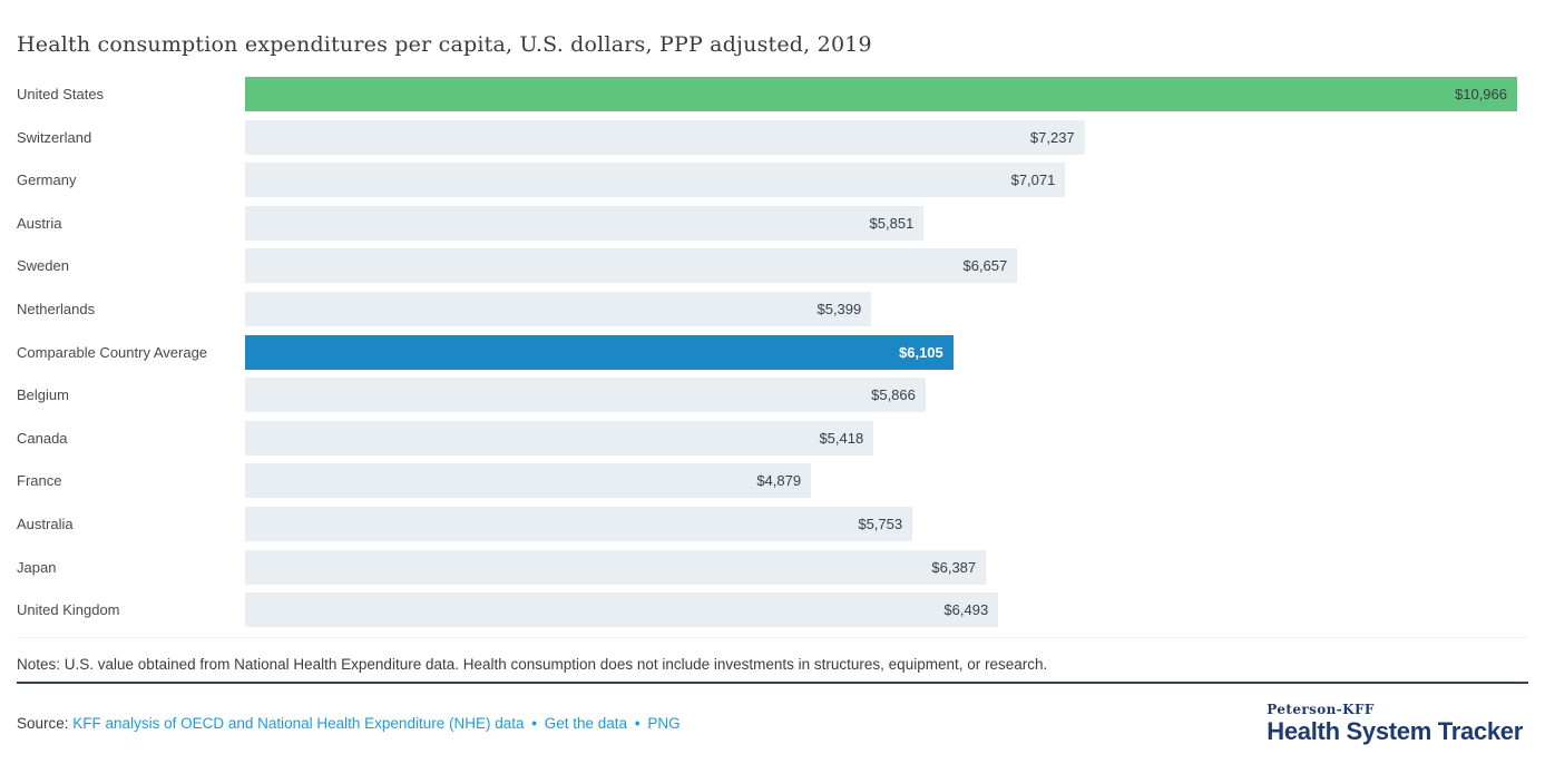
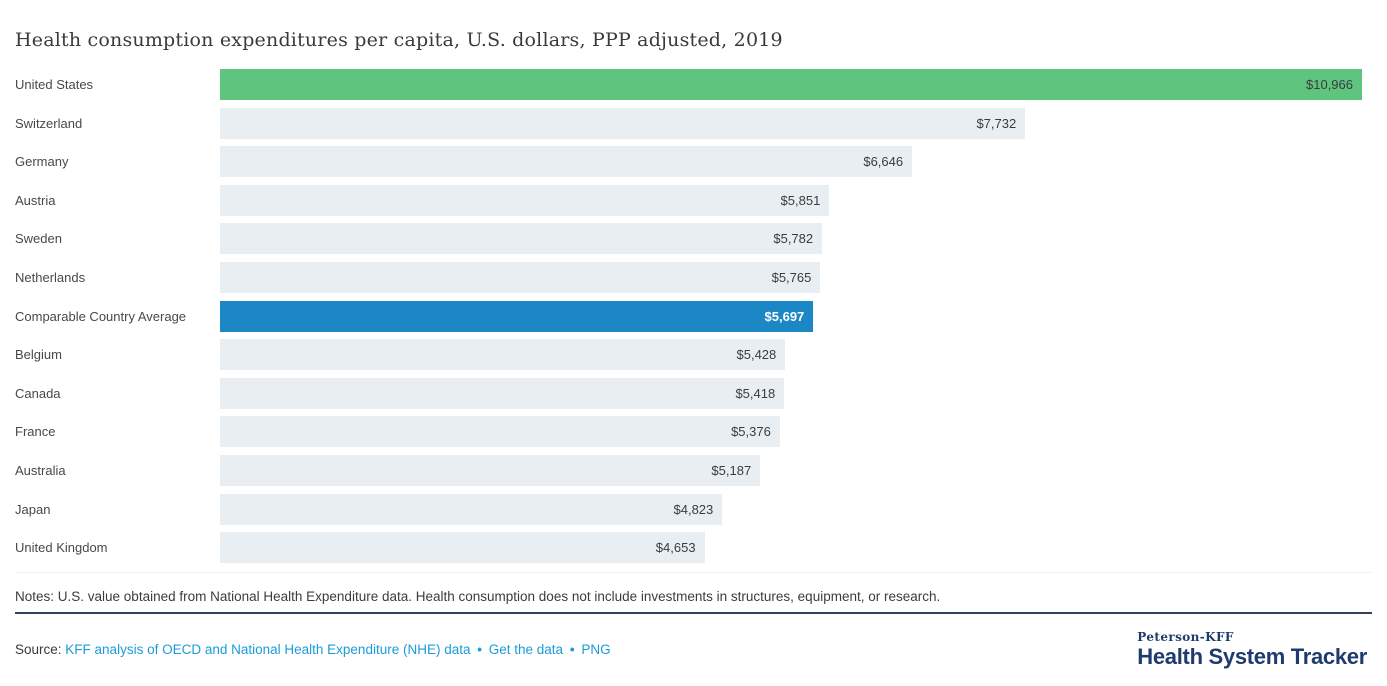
Switzerland: $7,237 -> $7,732
Germany: $7,071 -> $6,646
Sweden: $6,657 -> $5,782
Netherlands: $5,399 -> $5,765
Comparable Country Average: $6,105 -> $5,697
Belgium: $5,866 -> $5,428
France: $4,879 -> $5,376
Australia: $5,753 -> $5,187
Japan: $6,387 -> $4,823
United Kingdom: $6,493 -> $4,653
